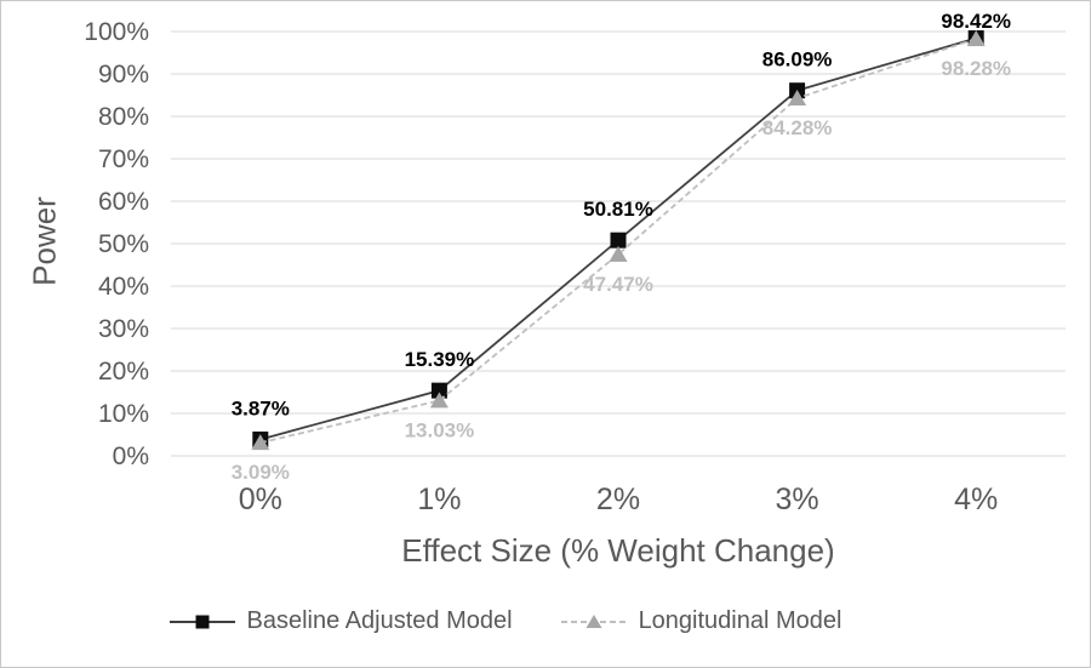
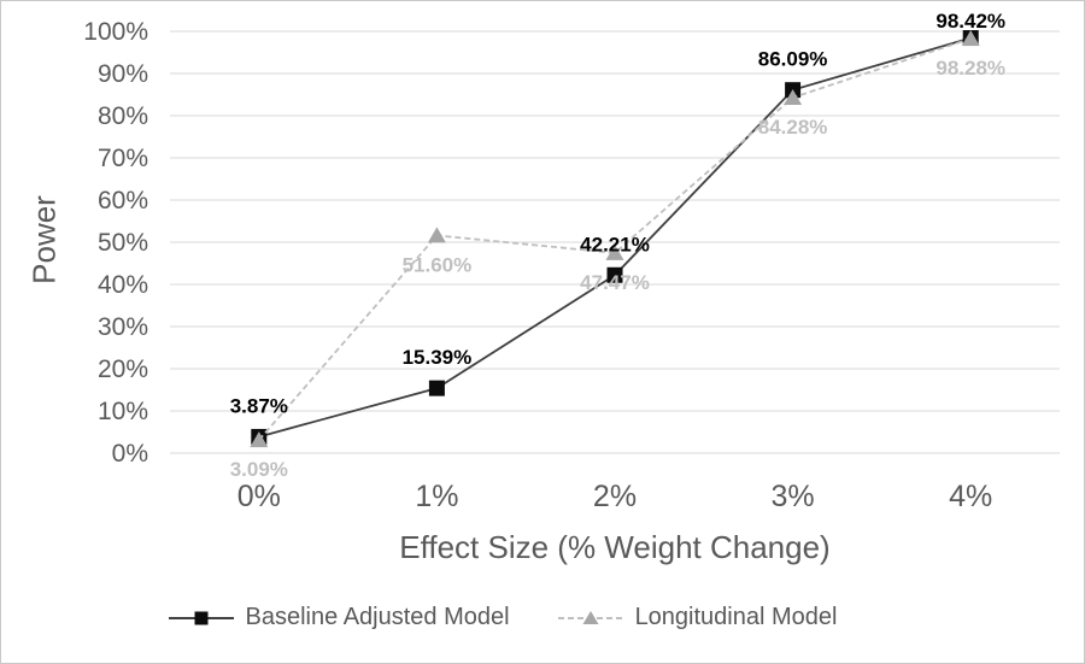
Longitudinal Model/1%: 13.03% -> 51.60%
Baseline Adjusted Model/2%: 50.81% -> 42.21%
